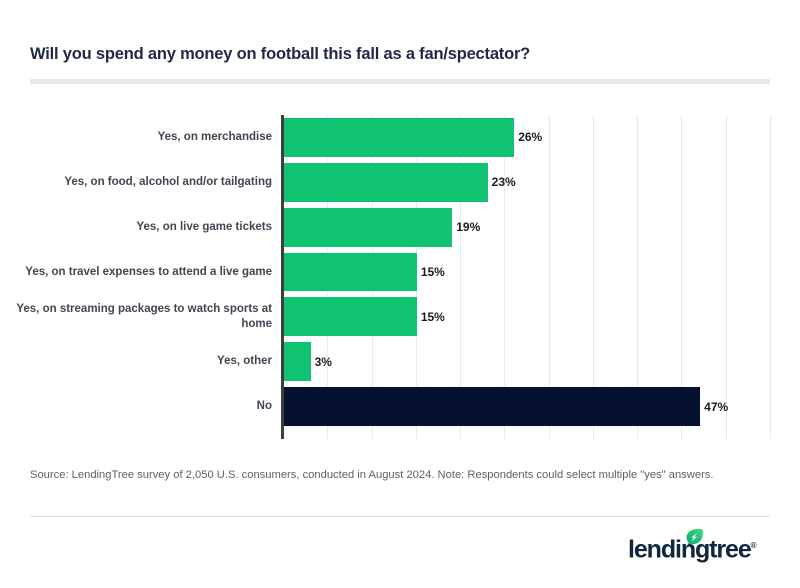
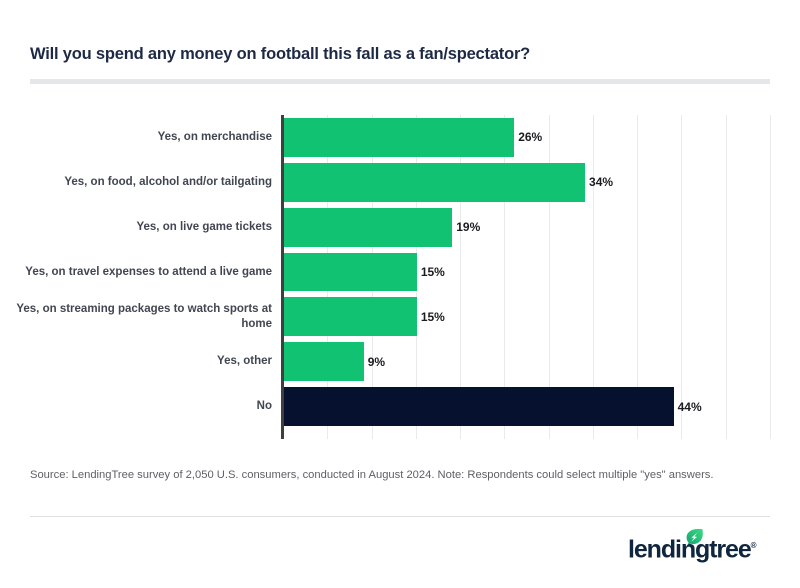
Yes, on food, alcohol and/or tailgating: 23% -> 34%
Yes, other: 3% -> 9%
No: 47% -> 44%
